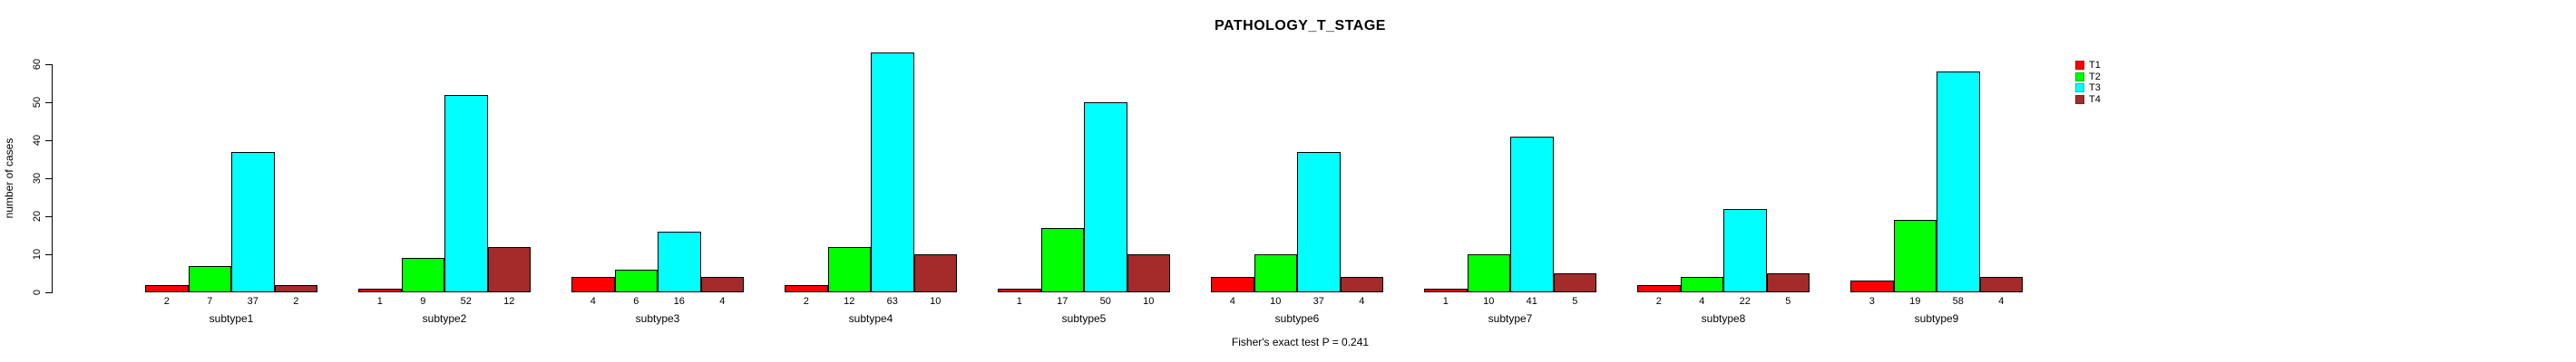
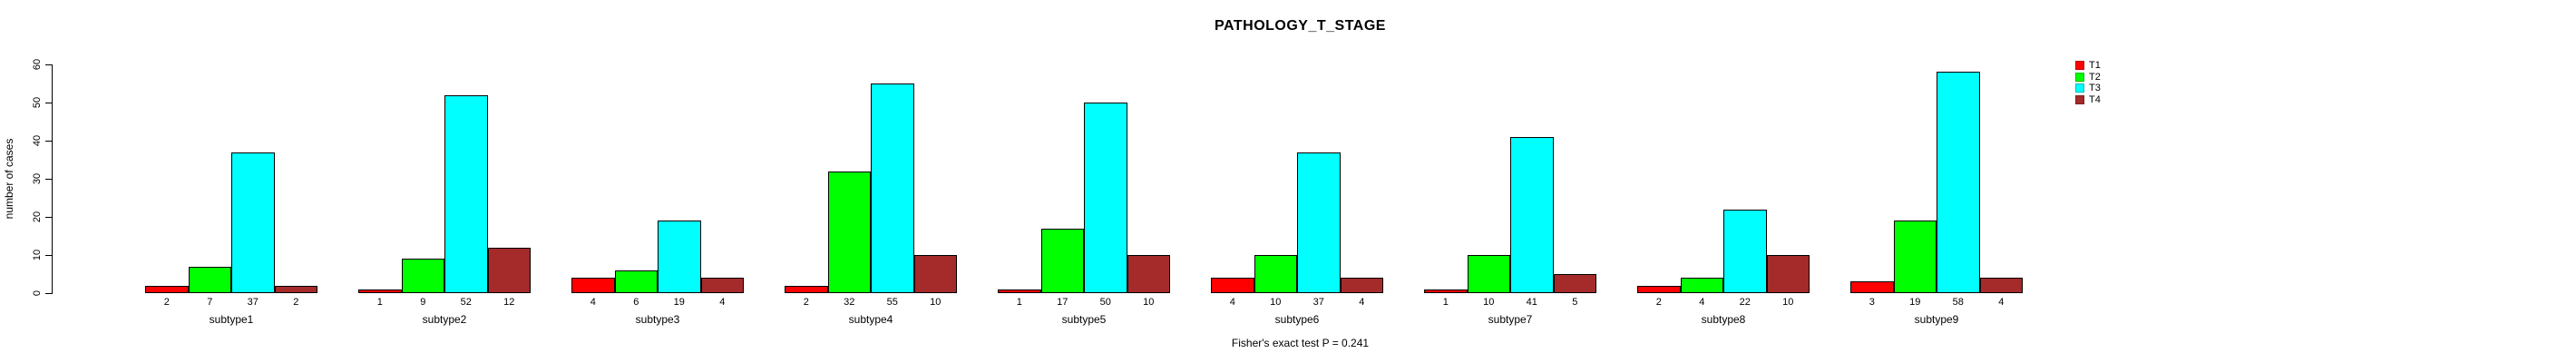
T3/subtype3: 16 -> 19
T2/subtype4: 12 -> 32
T3/subtype4: 63 -> 55
T4/subtype8: 5 -> 10
